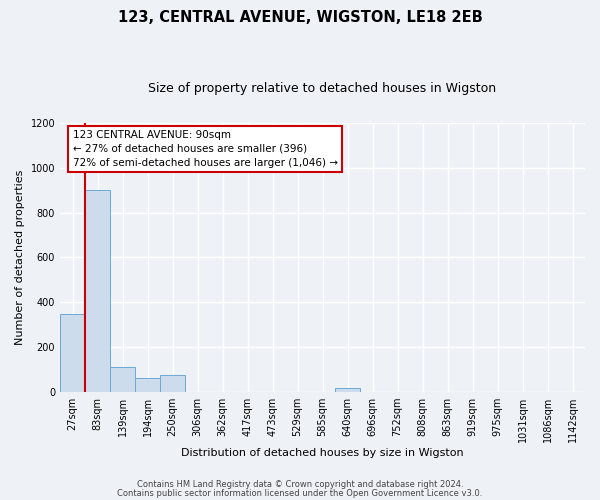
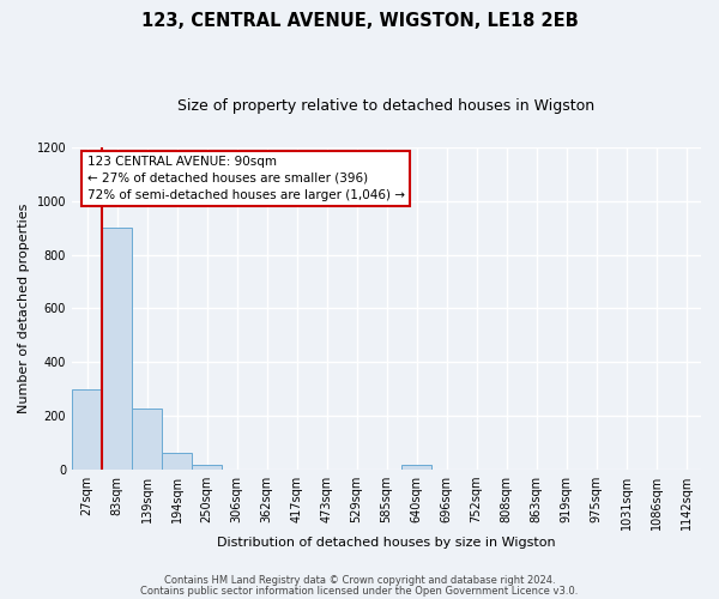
27sqm: 345 -> 300
139sqm: 110 -> 225
250sqm: 75 -> 15
